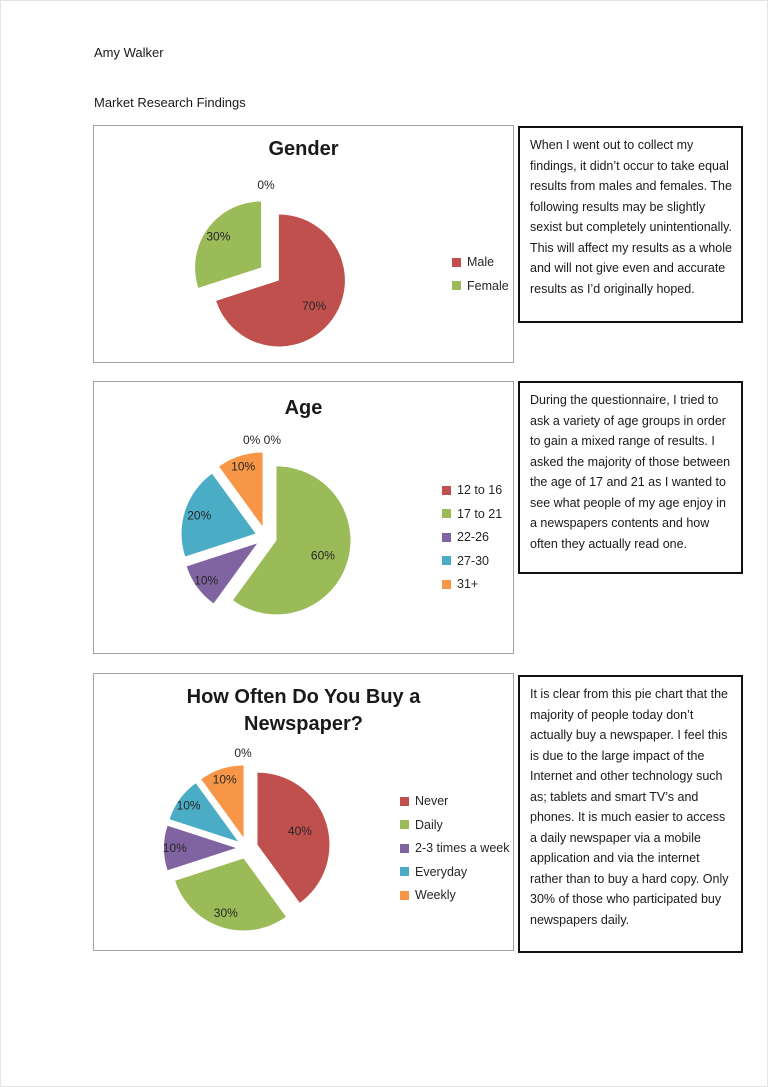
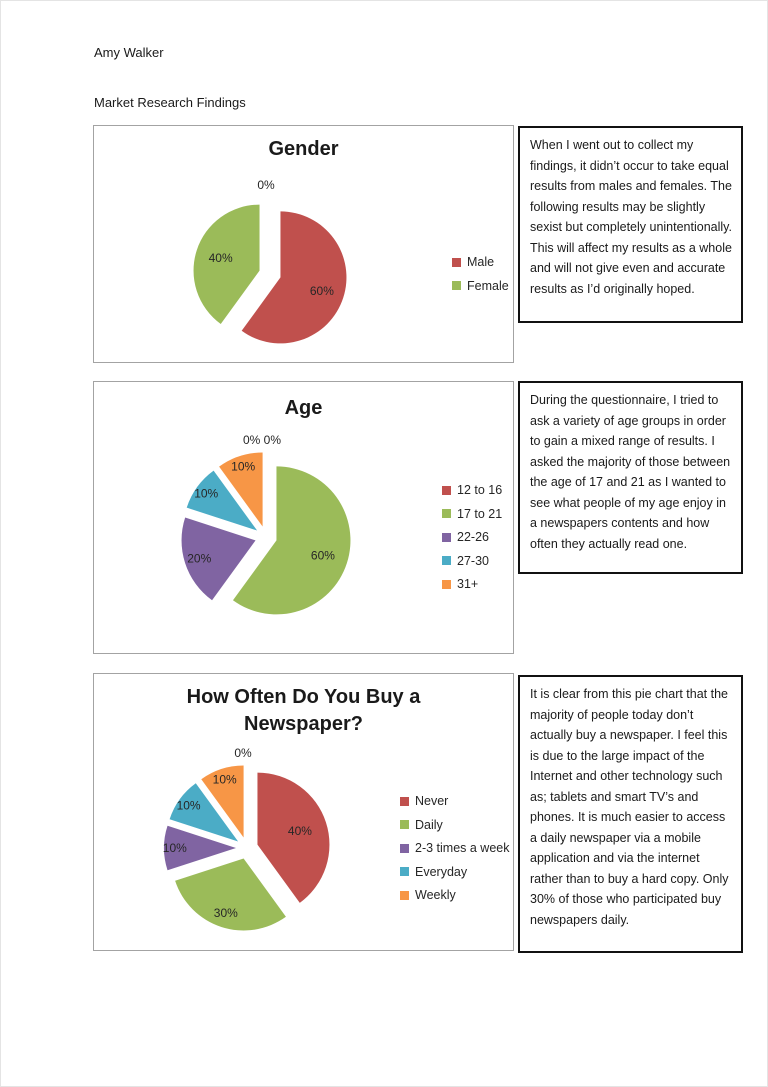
Gender/Male: 70% -> 60%
Gender/Female: 30% -> 40%
Age/22-26: 10% -> 20%
Age/27-30: 20% -> 10%
